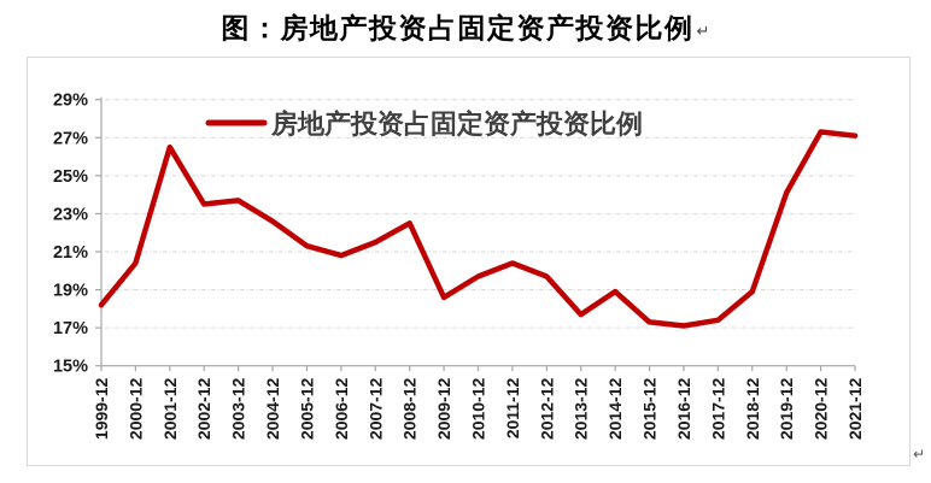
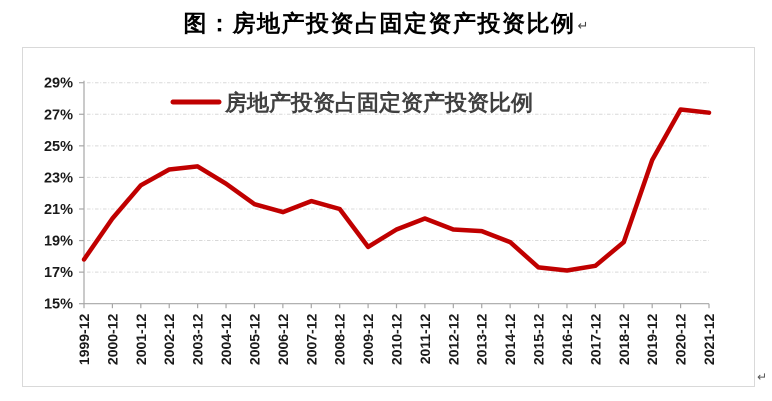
1999-12: 18.2% -> 17.8%
2001-12: 26.5% -> 22.5%
2008-12: 22.5% -> 21.0%
2013-12: 17.7% -> 19.6%
